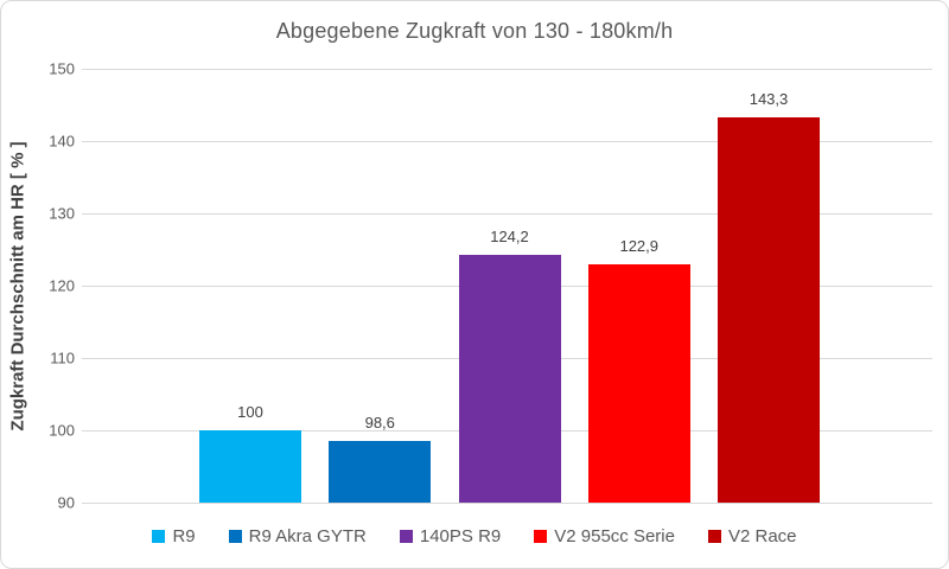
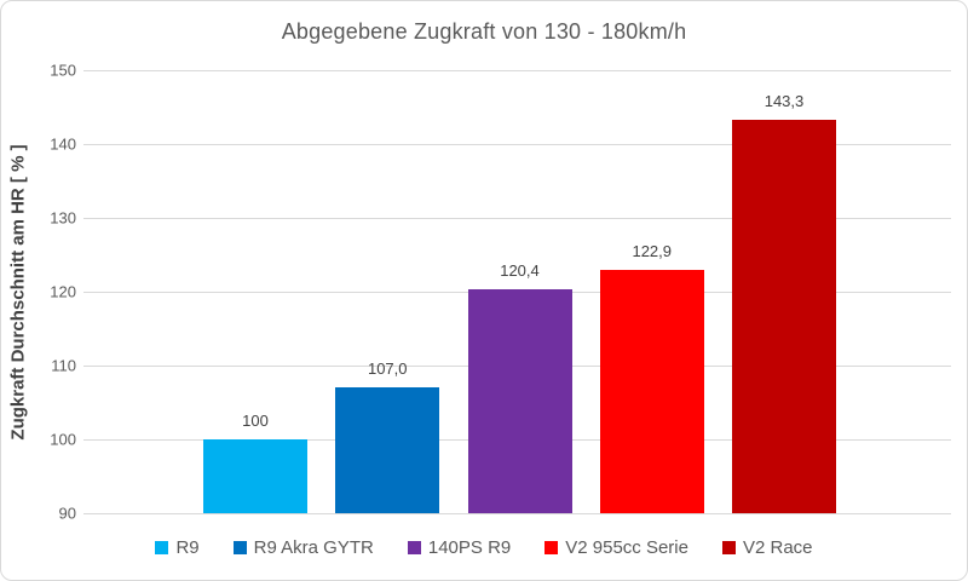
R9 Akra GYTR: 98,6 -> 107,0
140PS R9: 124,2 -> 120,4
